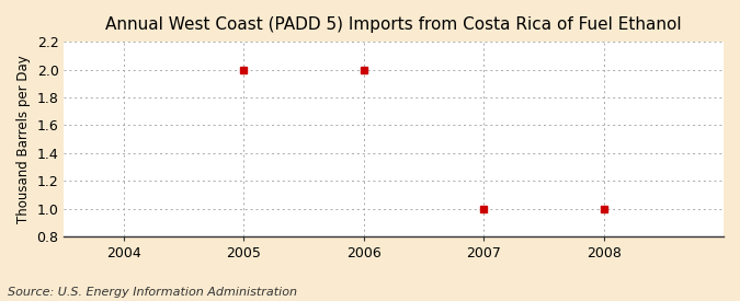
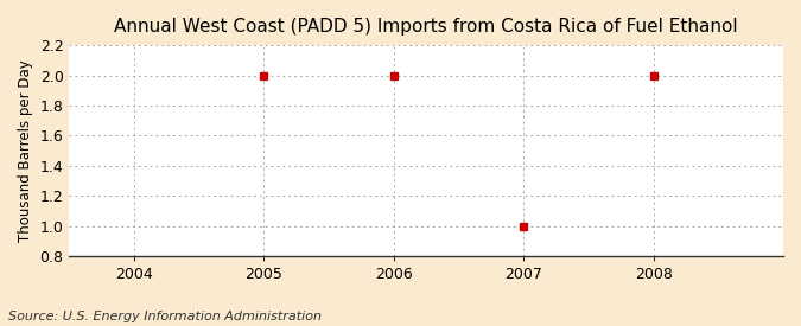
2008: 1 -> 2
